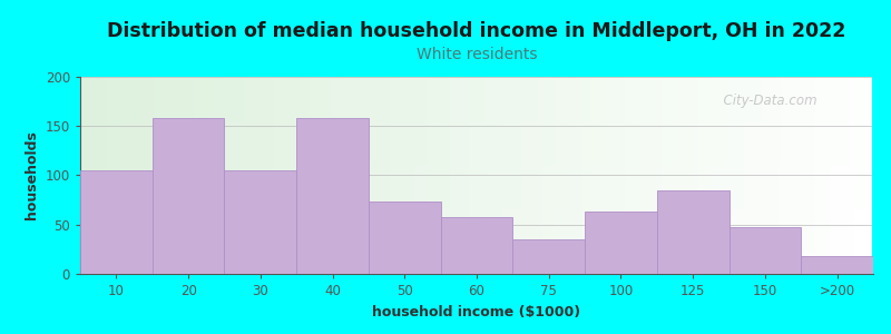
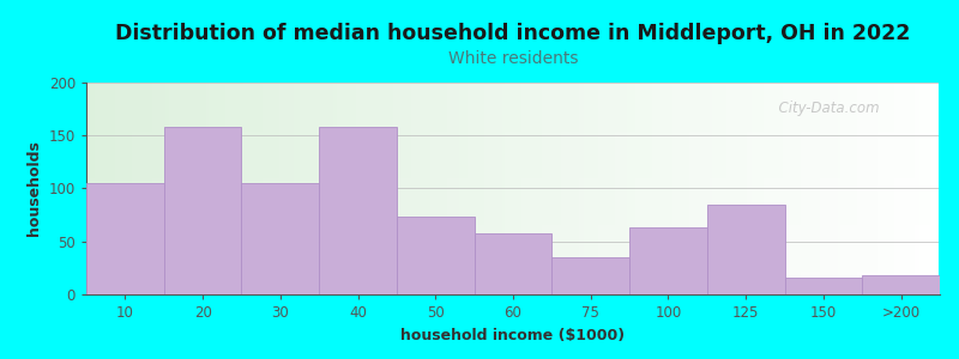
150: 47 -> 16
